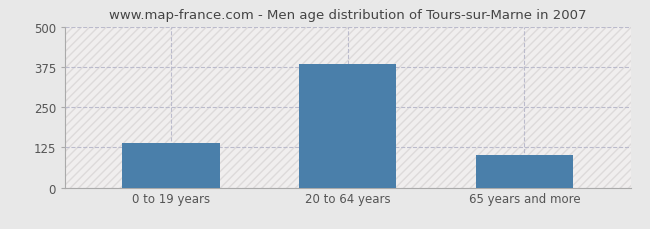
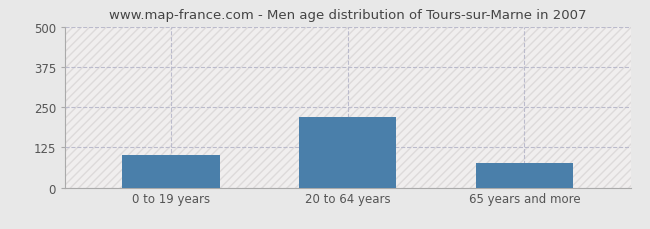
0 to 19 years: 140 -> 100
20 to 64 years: 383 -> 220
65 years and more: 100 -> 75
